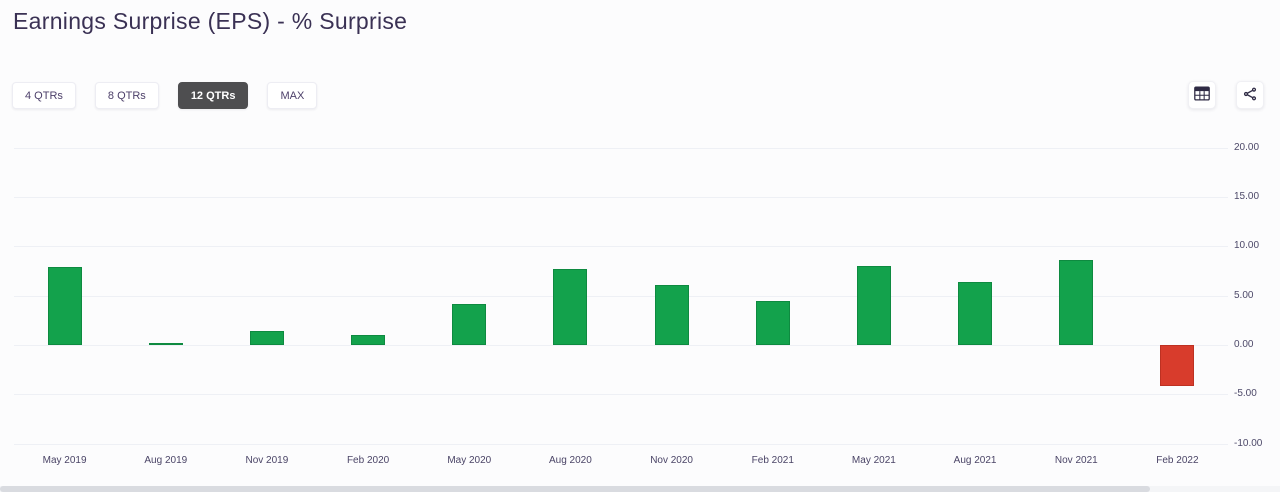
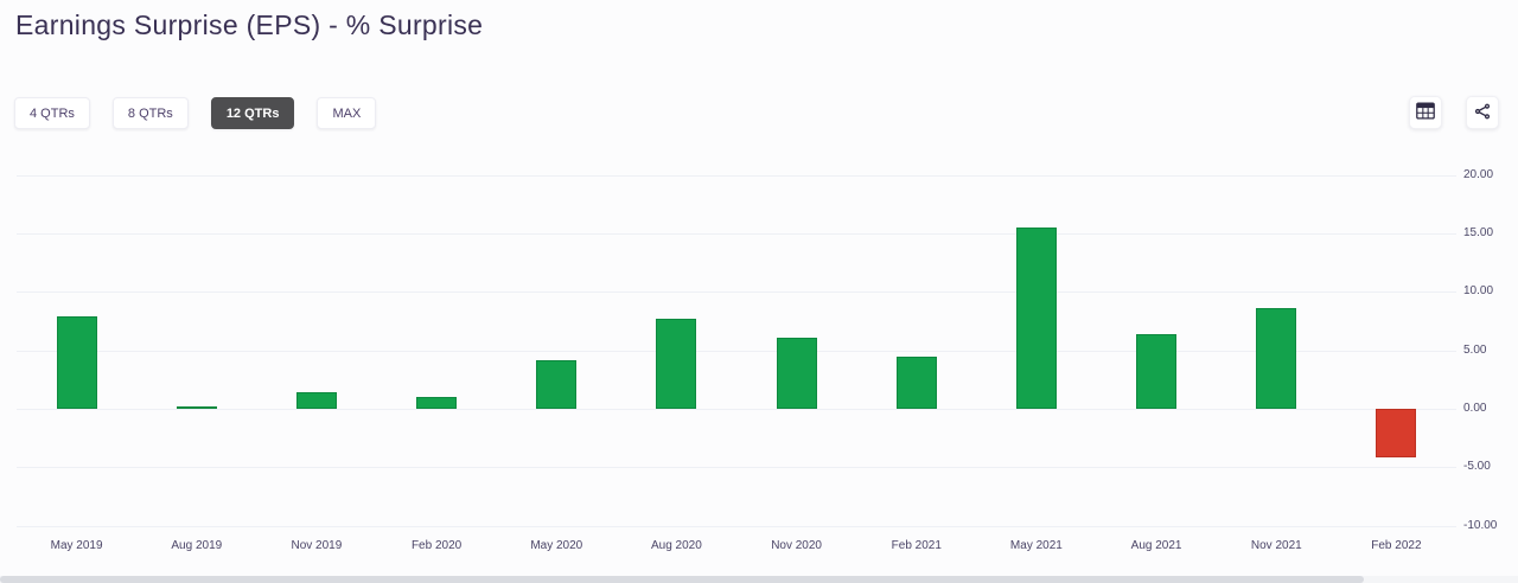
May 2021: 8 -> 16
